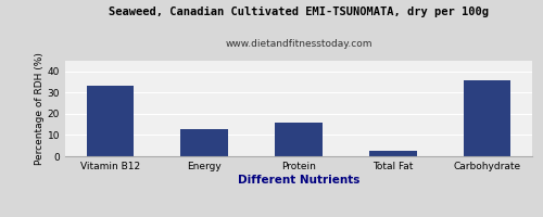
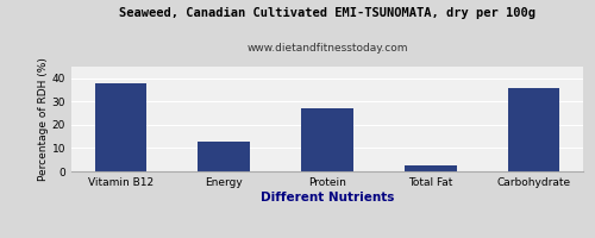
Vitamin B12: 33 -> 38
Protein: 16 -> 27
